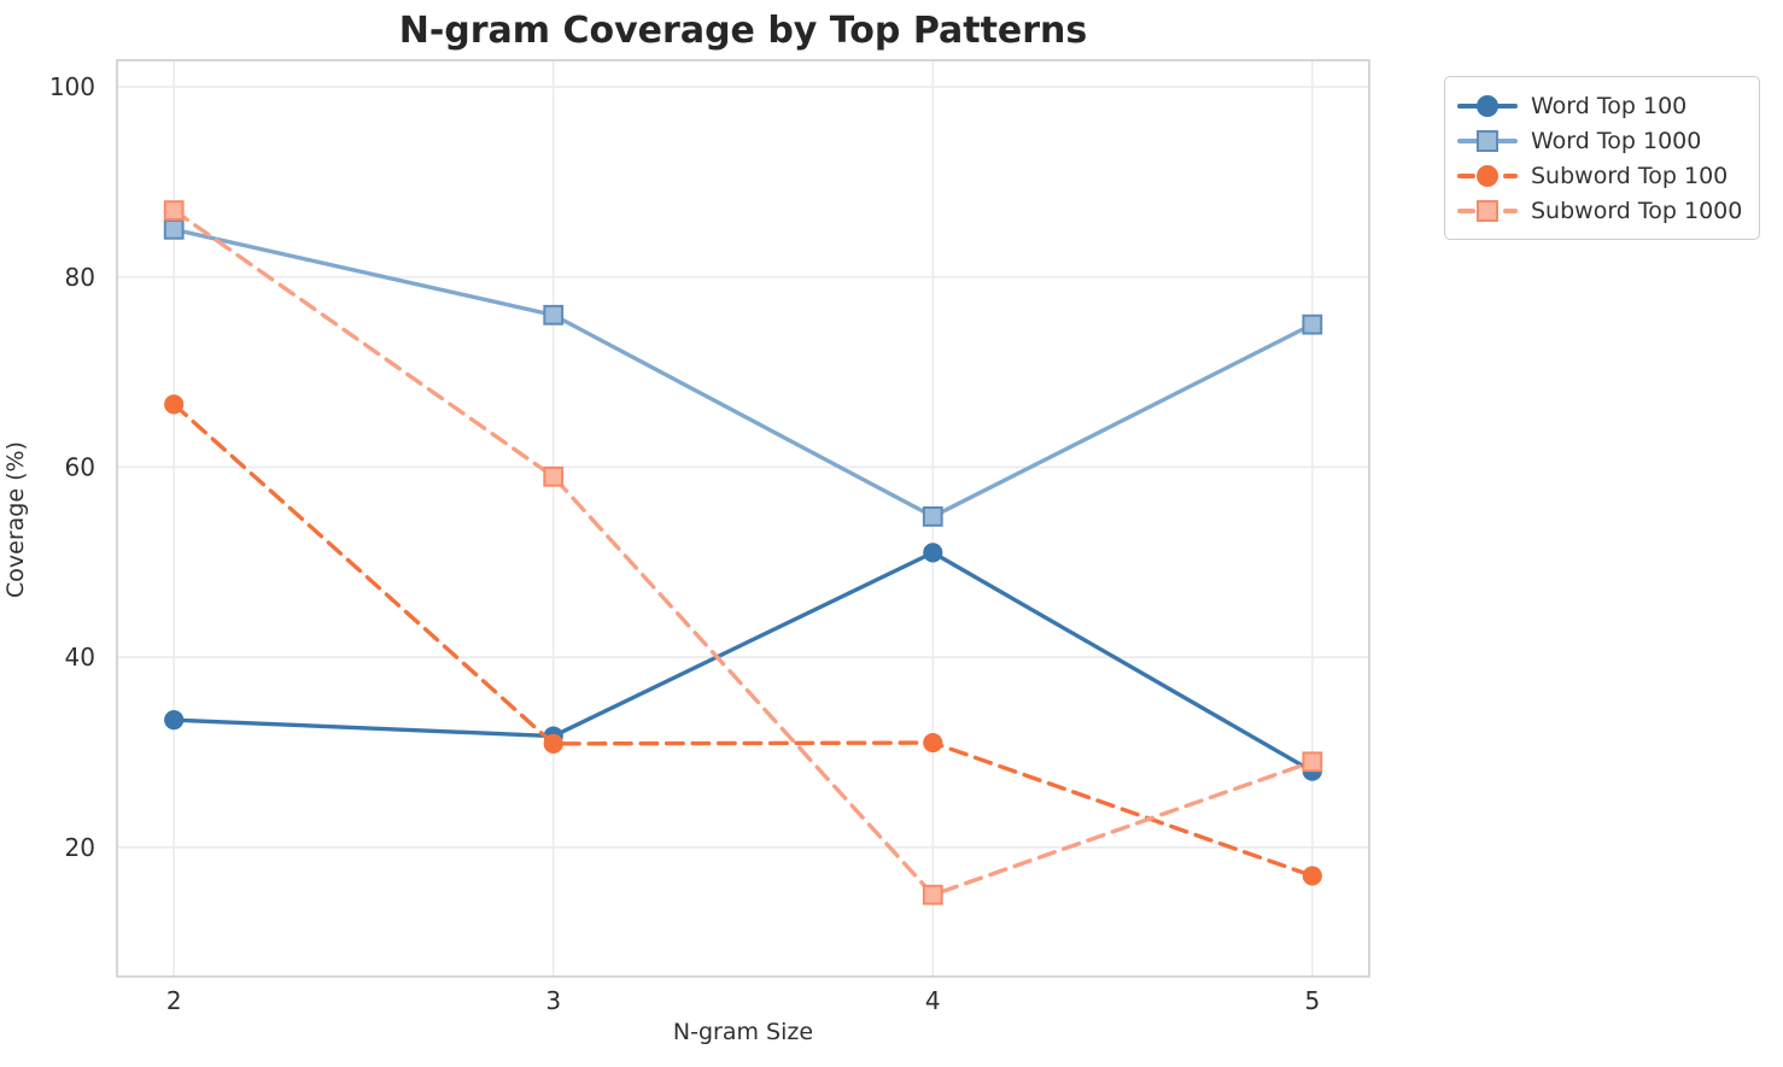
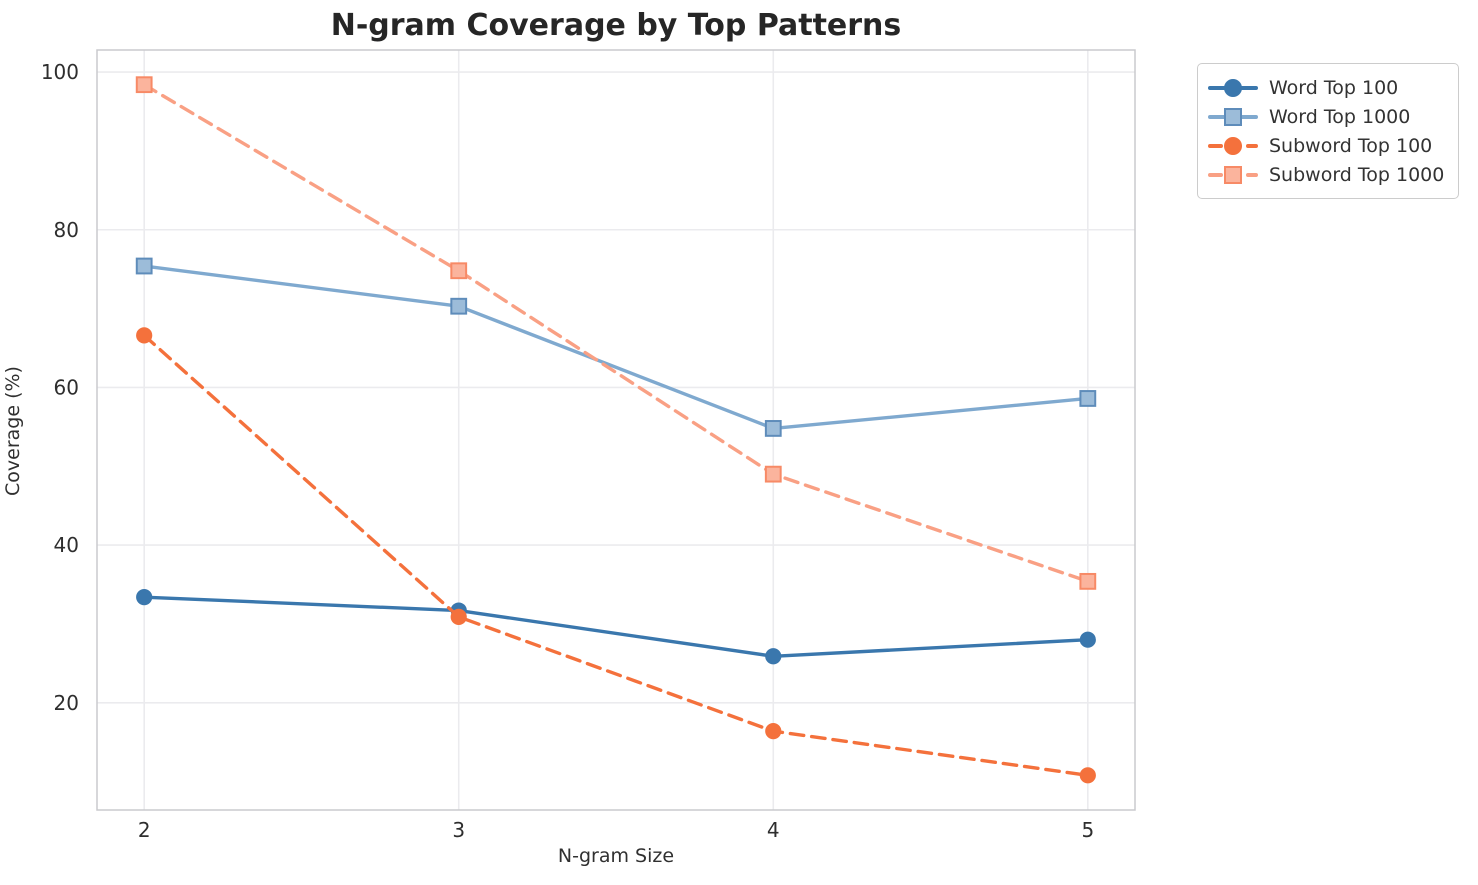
Word Top 1000/2: 85 -> 75
Subword Top 1000/2: 87 -> 98
Word Top 1000/3: 76 -> 70
Subword Top 1000/3: 59 -> 75
Word Top 100/4: 51 -> 26
Subword Top 100/4: 31 -> 16
Subword Top 1000/4: 15 -> 49
Word Top 1000/5: 75 -> 59
Subword Top 100/5: 17 -> 11
Subword Top 1000/5: 29 -> 35
